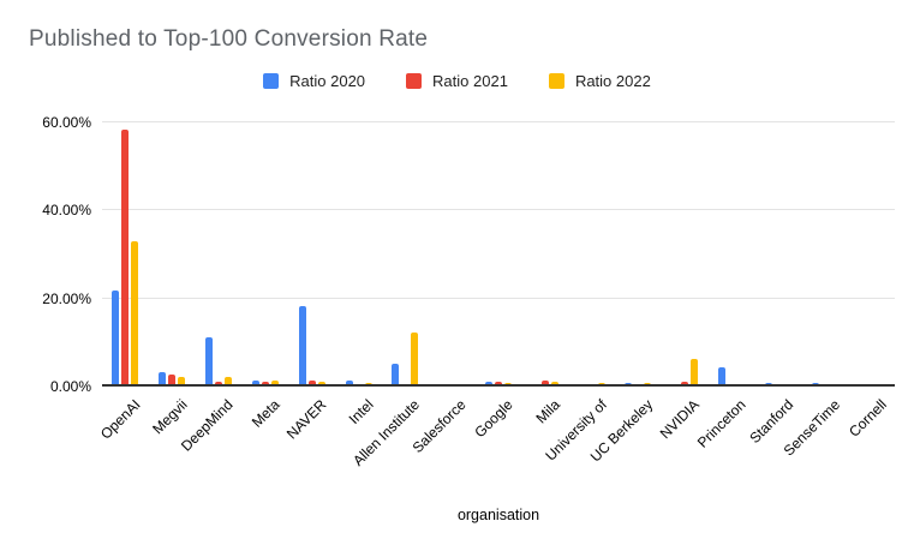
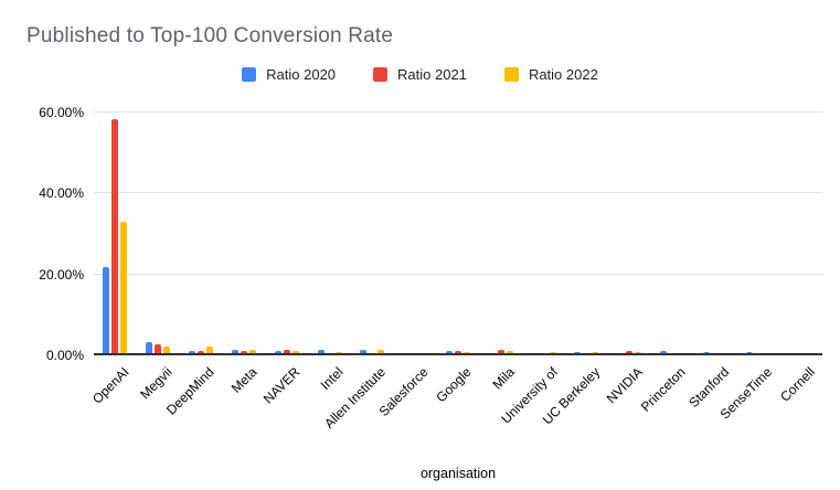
Ratio 2020/DeepMind: 11% -> 1%
Ratio 2020/NAVER: 18% -> 1%
Ratio 2020/Allen Institute: 5% -> 1%
Ratio 2022/Allen Institute: 12% -> 1%
Ratio 2022/NVIDIA: 6% -> 1%
Ratio 2020/Princeton: 4% -> 1%
